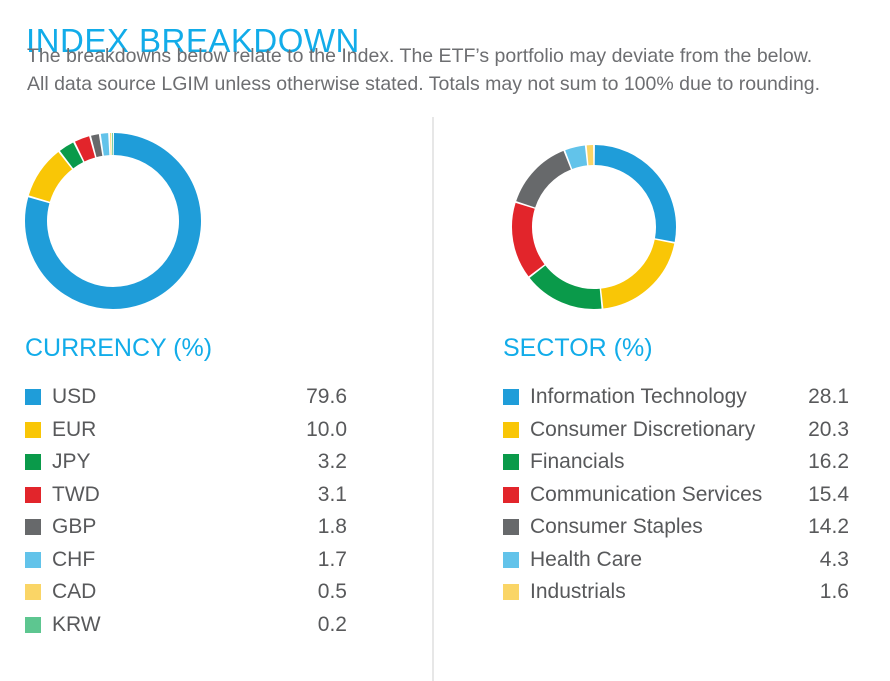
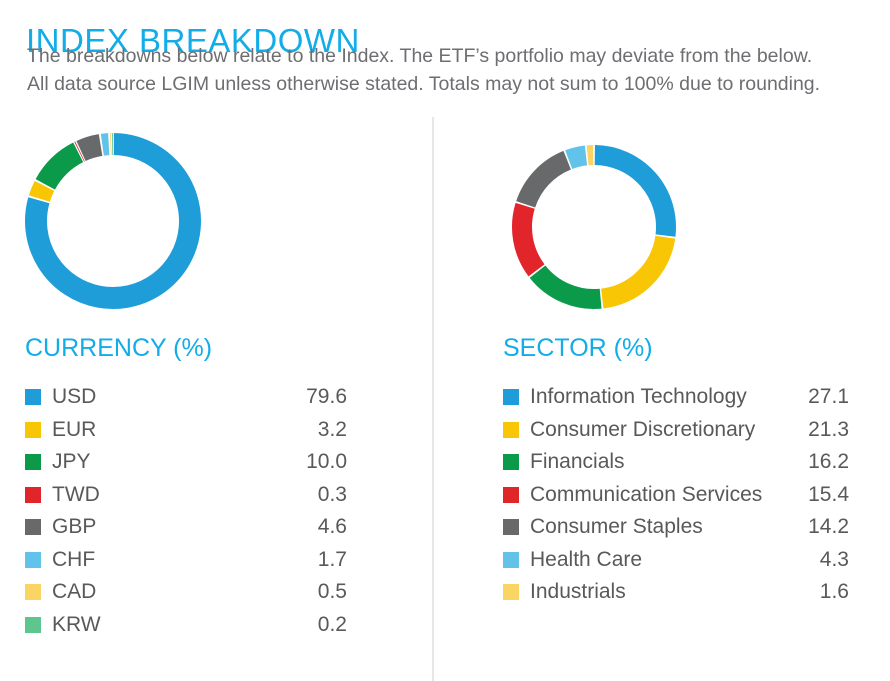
CURRENCY (%)/EUR: 10.0 -> 3.2
CURRENCY (%)/JPY: 3.2 -> 10.0
CURRENCY (%)/TWD: 3.1 -> 0.3
CURRENCY (%)/GBP: 1.8 -> 4.6
SECTOR (%)/Information Technology: 28.1 -> 27.1
SECTOR (%)/Consumer Discretionary: 20.3 -> 21.3
